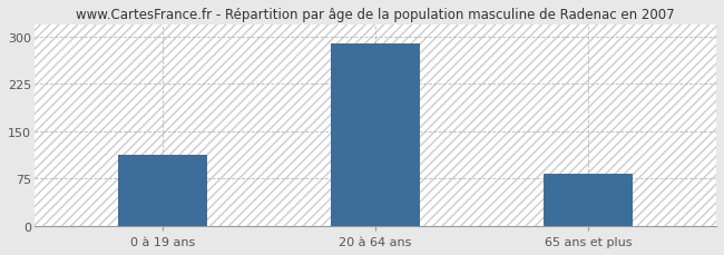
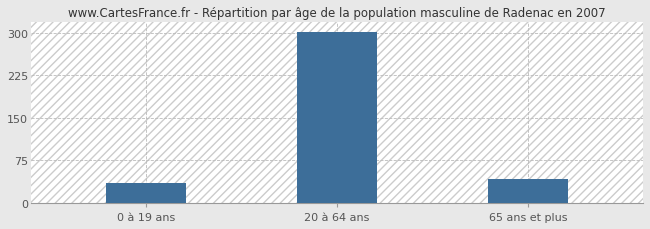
0 à 19 ans: 113 -> 36
20 à 64 ans: 290 -> 302
65 ans et plus: 83 -> 42
